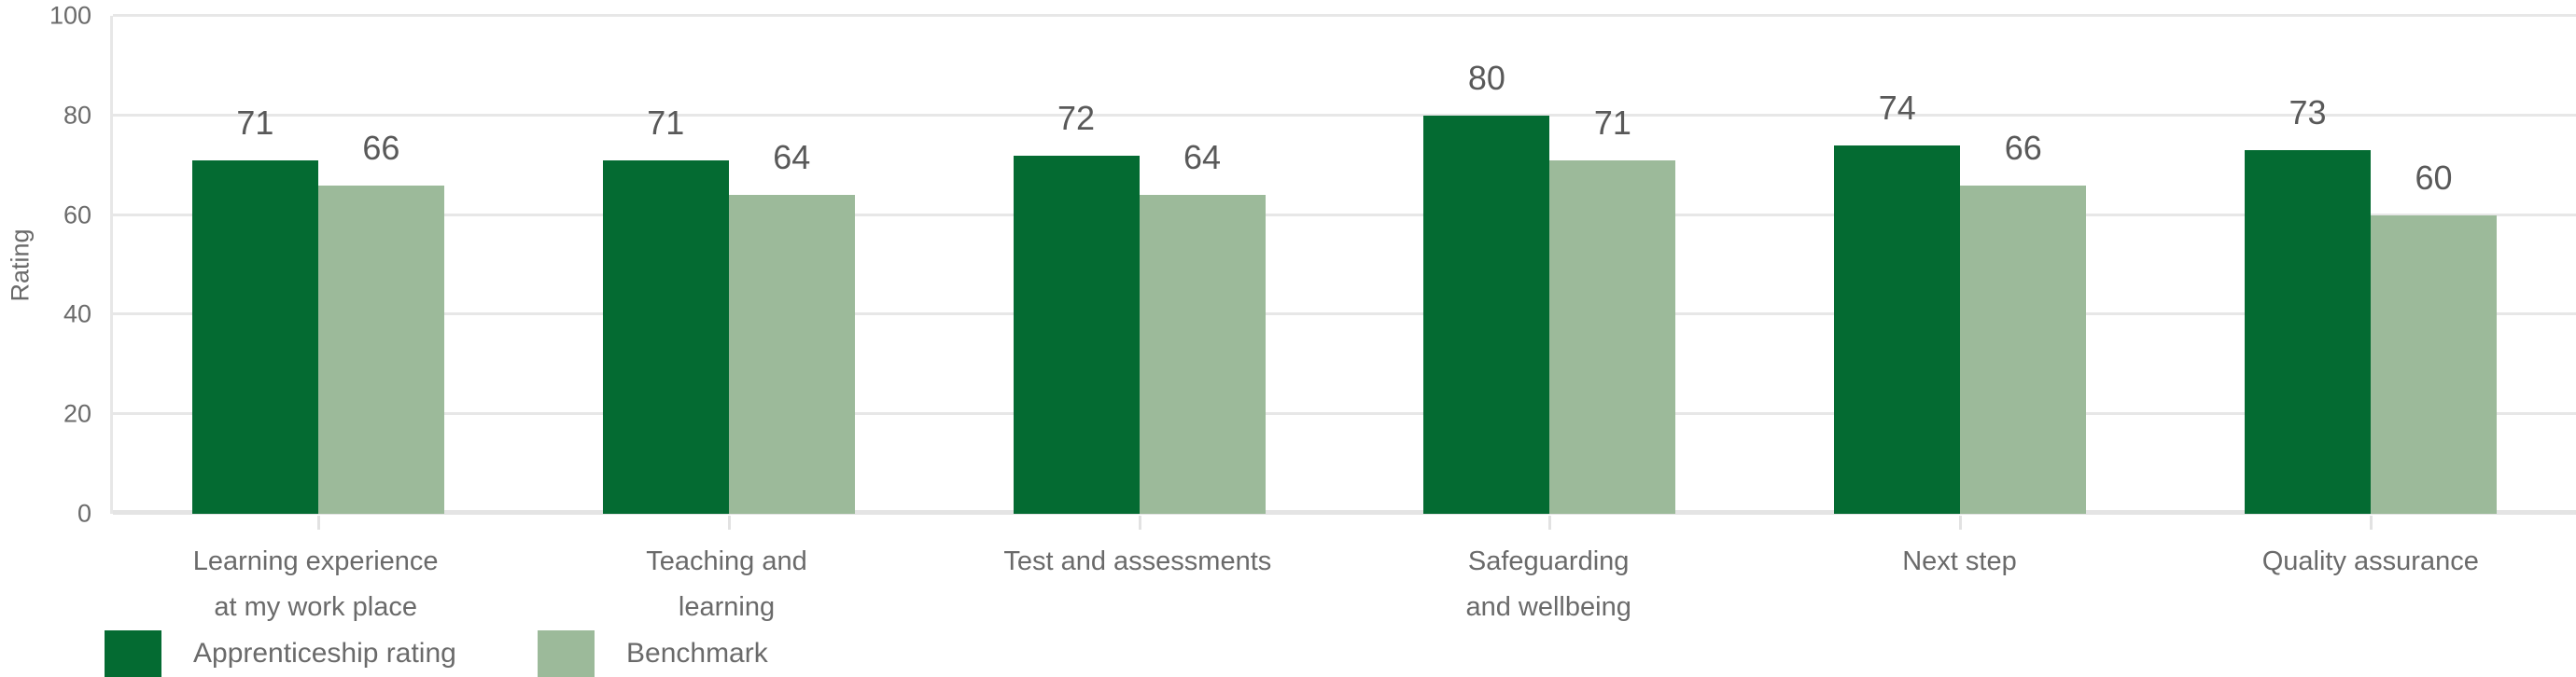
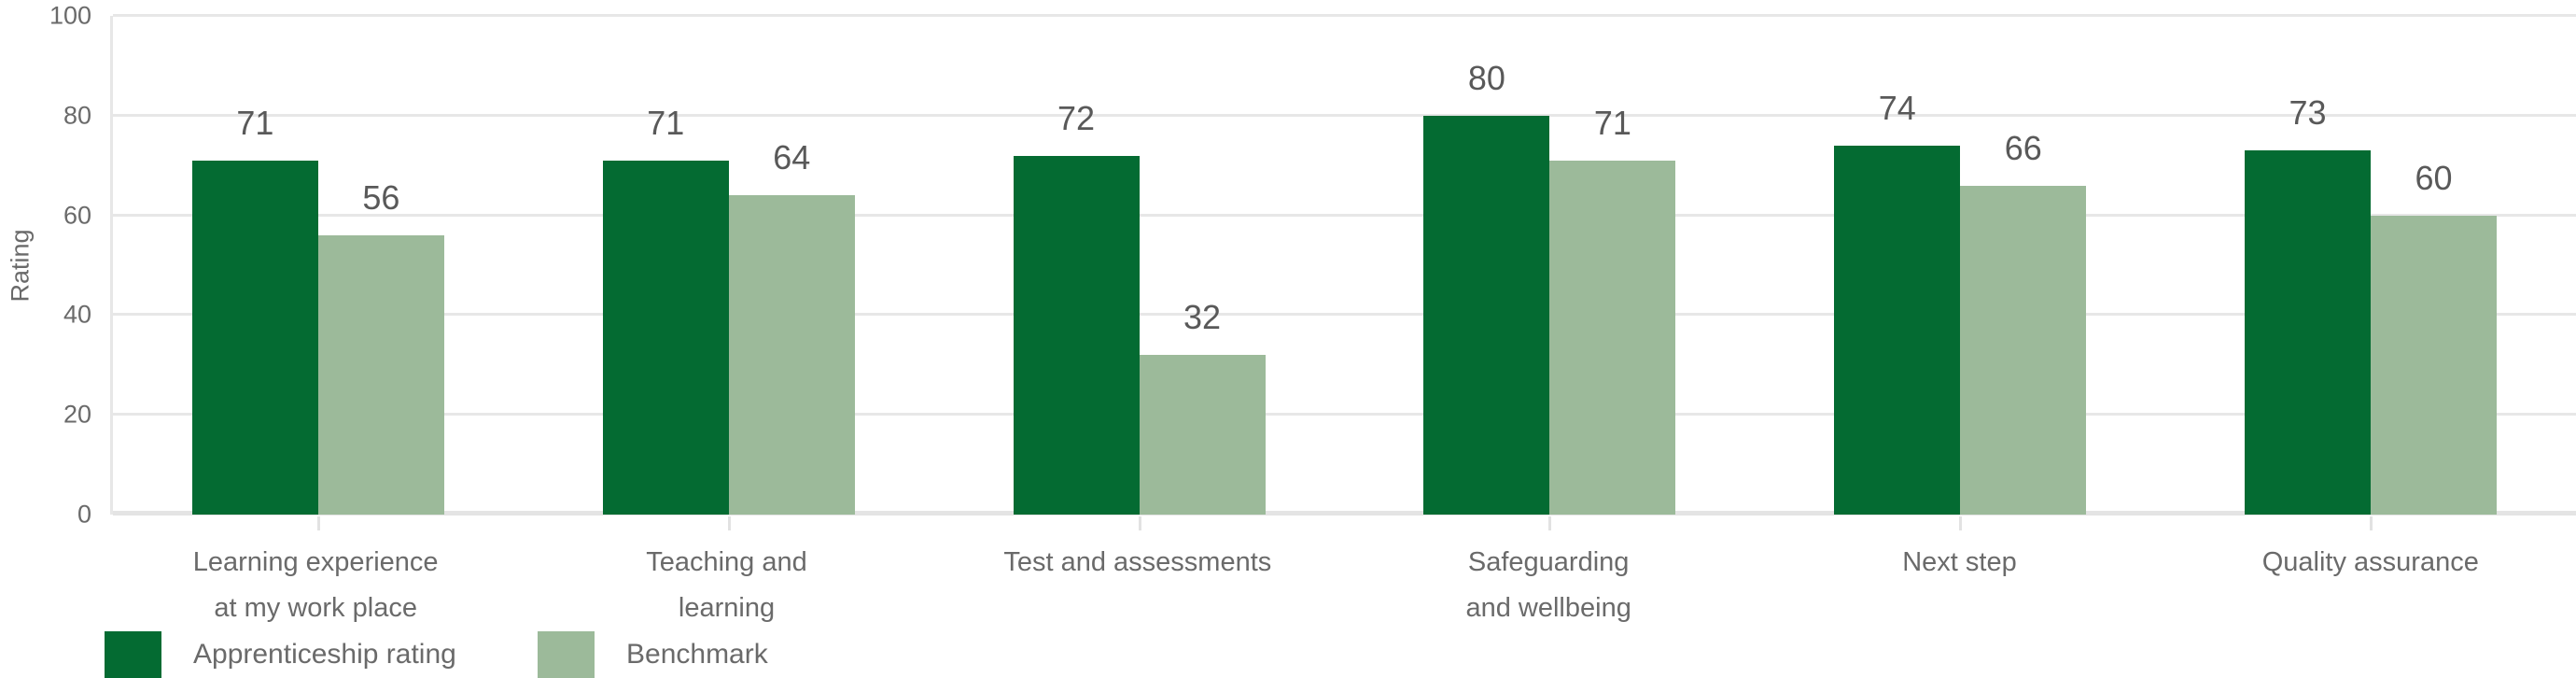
Benchmark/Learning experience at my work place: 66 -> 56
Benchmark/Test and assessments: 64 -> 32
